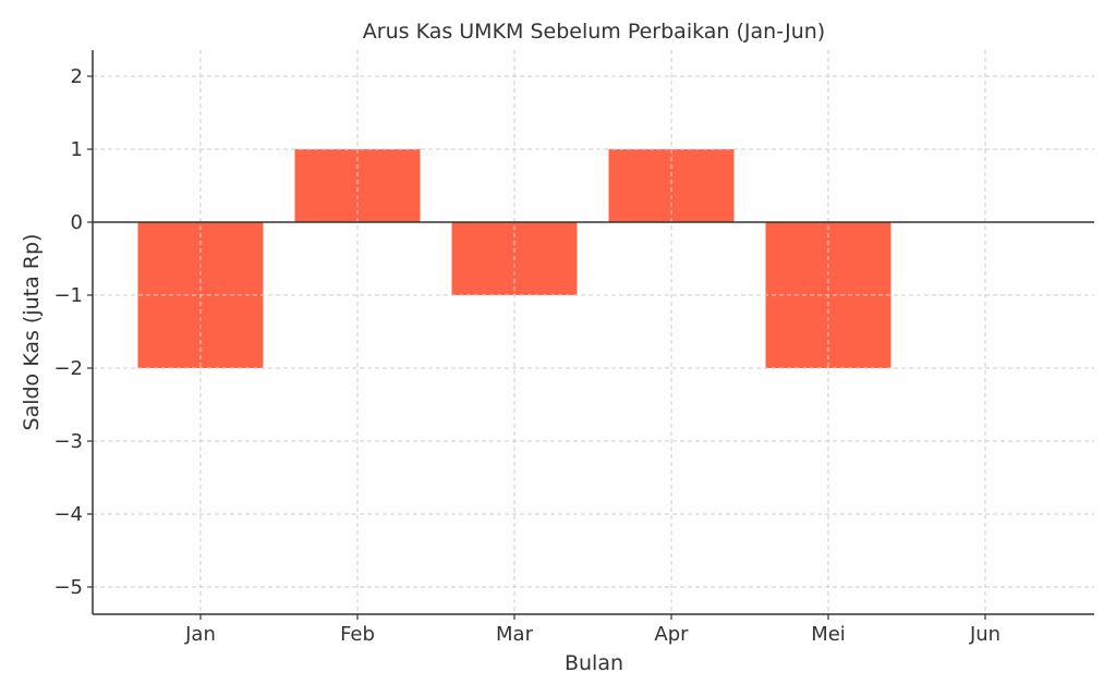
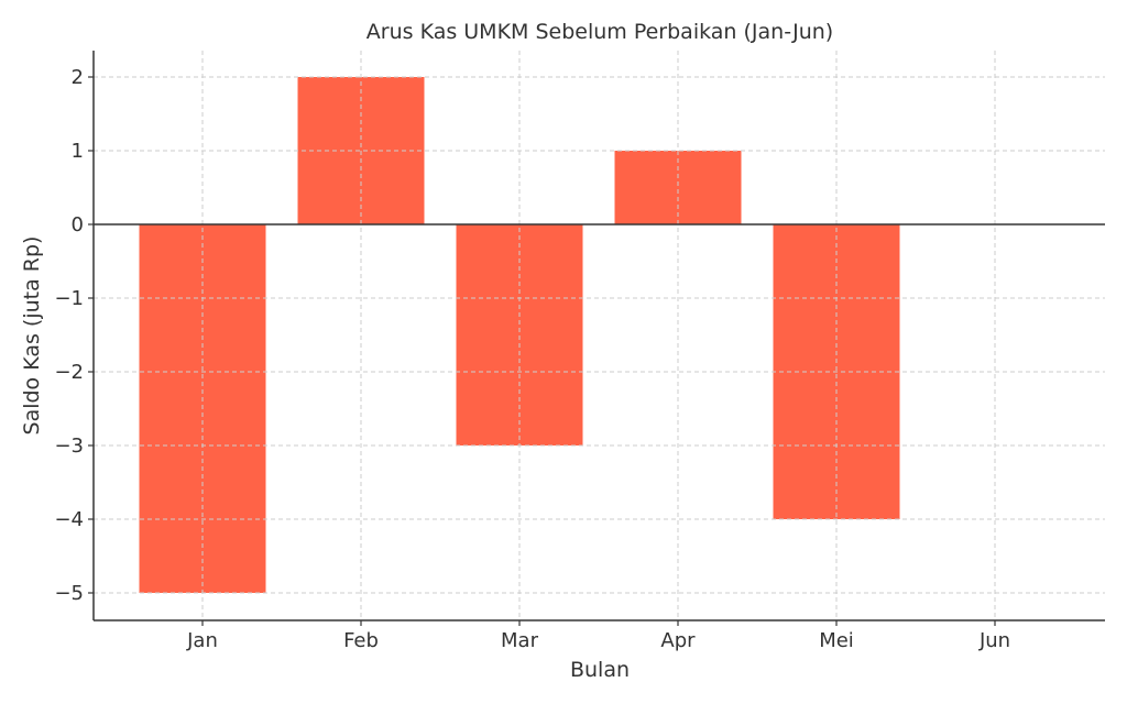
Jan: -2 -> -5
Feb: 1 -> 2
Mar: -1 -> -3
Mei: -2 -> -4
